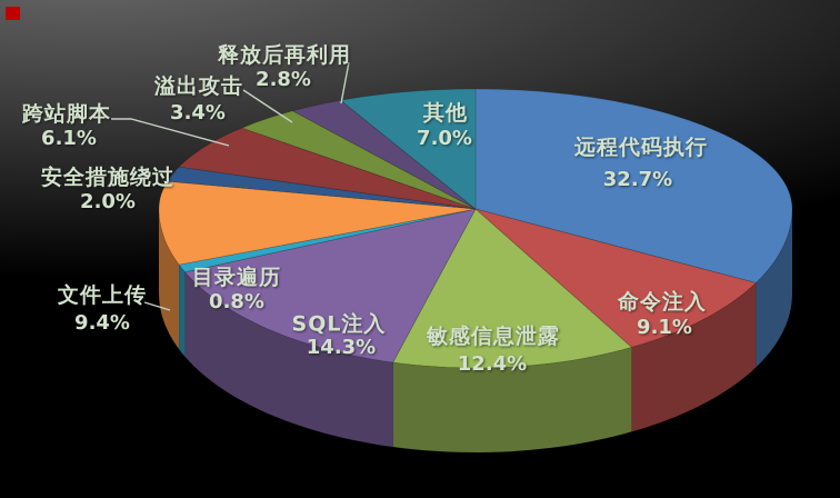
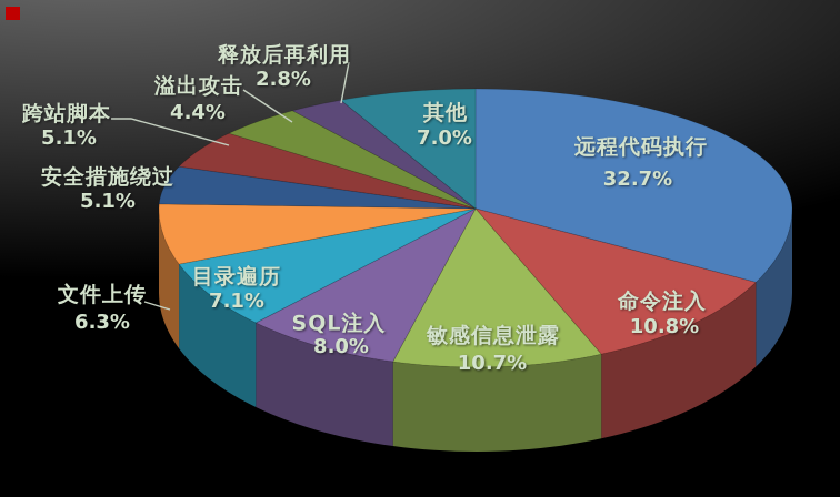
命令注入: 9.1% -> 10.8%
敏感信息泄露: 12.4% -> 10.7%
SQL注入: 14.3% -> 8.0%
目录遍历: 0.8% -> 7.1%
文件上传: 9.4% -> 6.3%
安全措施绕过: 2.0% -> 5.1%
跨站脚本: 6.1% -> 5.1%
溢出攻击: 3.4% -> 4.4%
